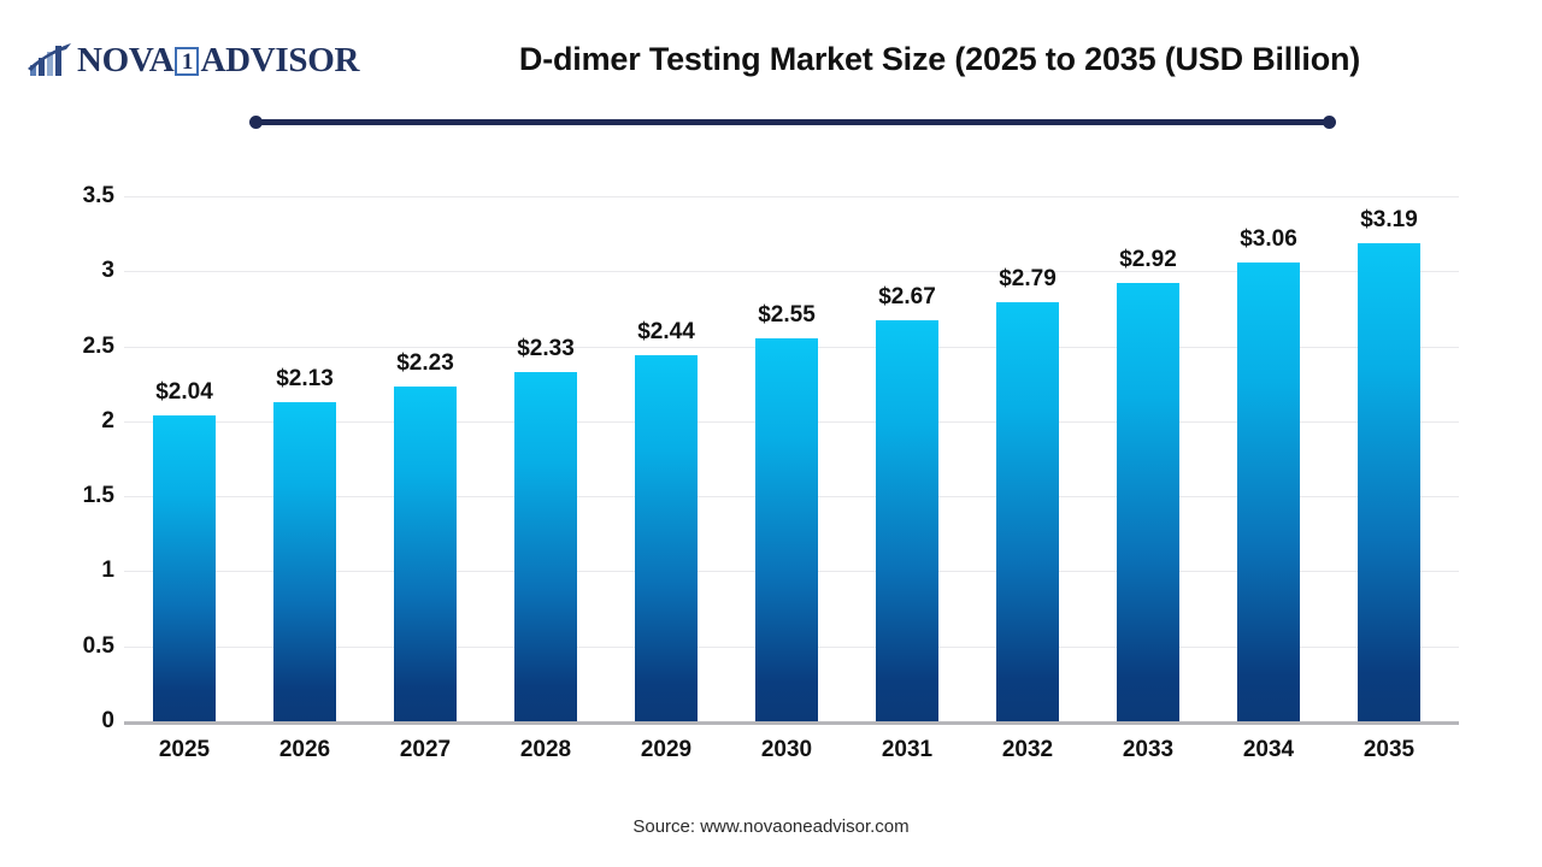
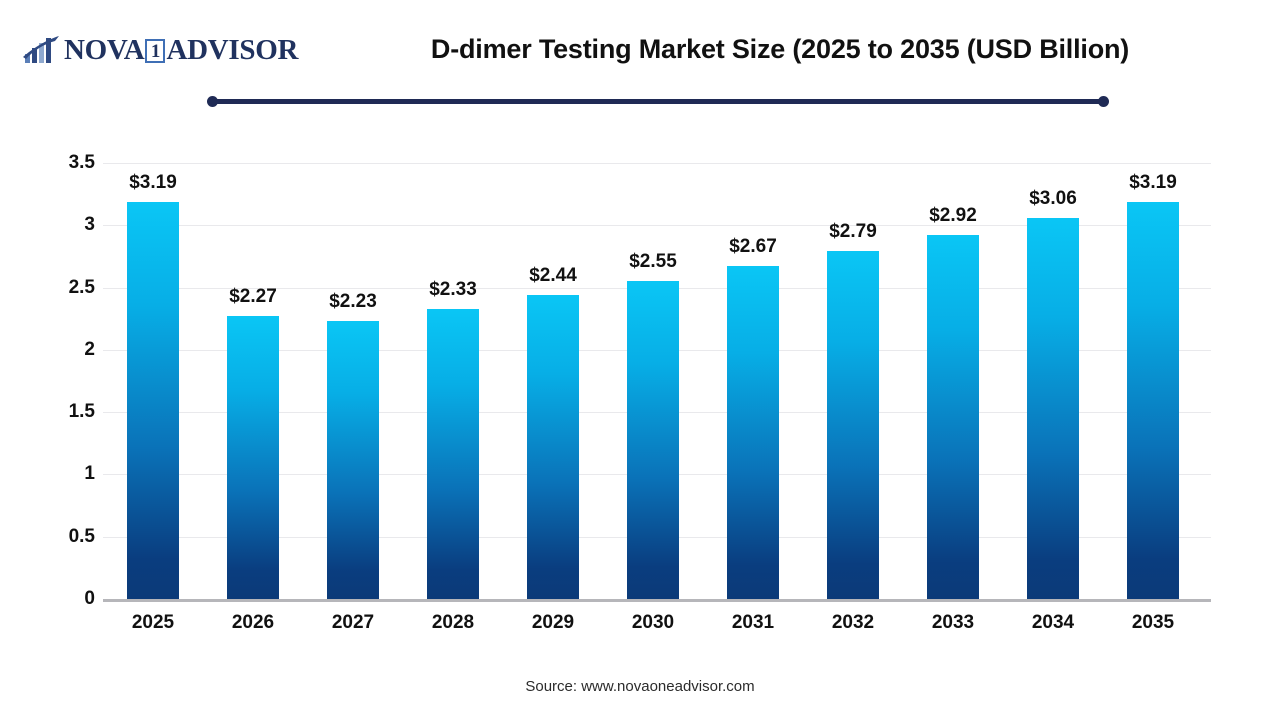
2025: $2.04 -> $3.19
2026: $2.13 -> $2.27
